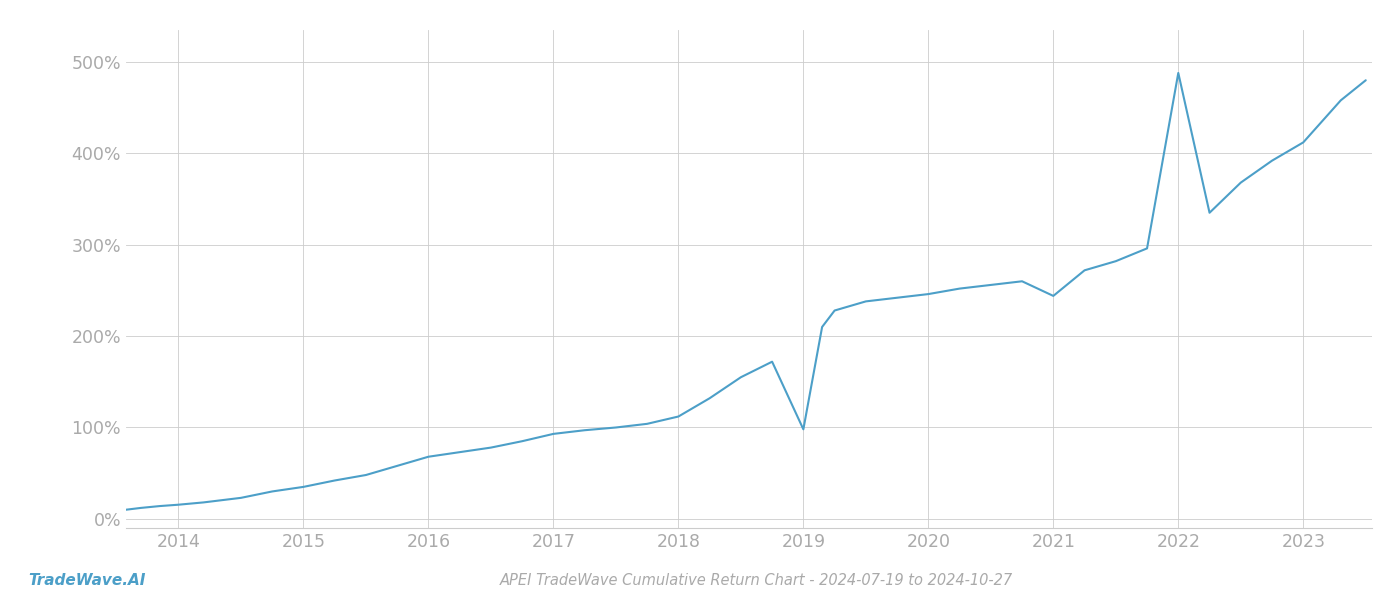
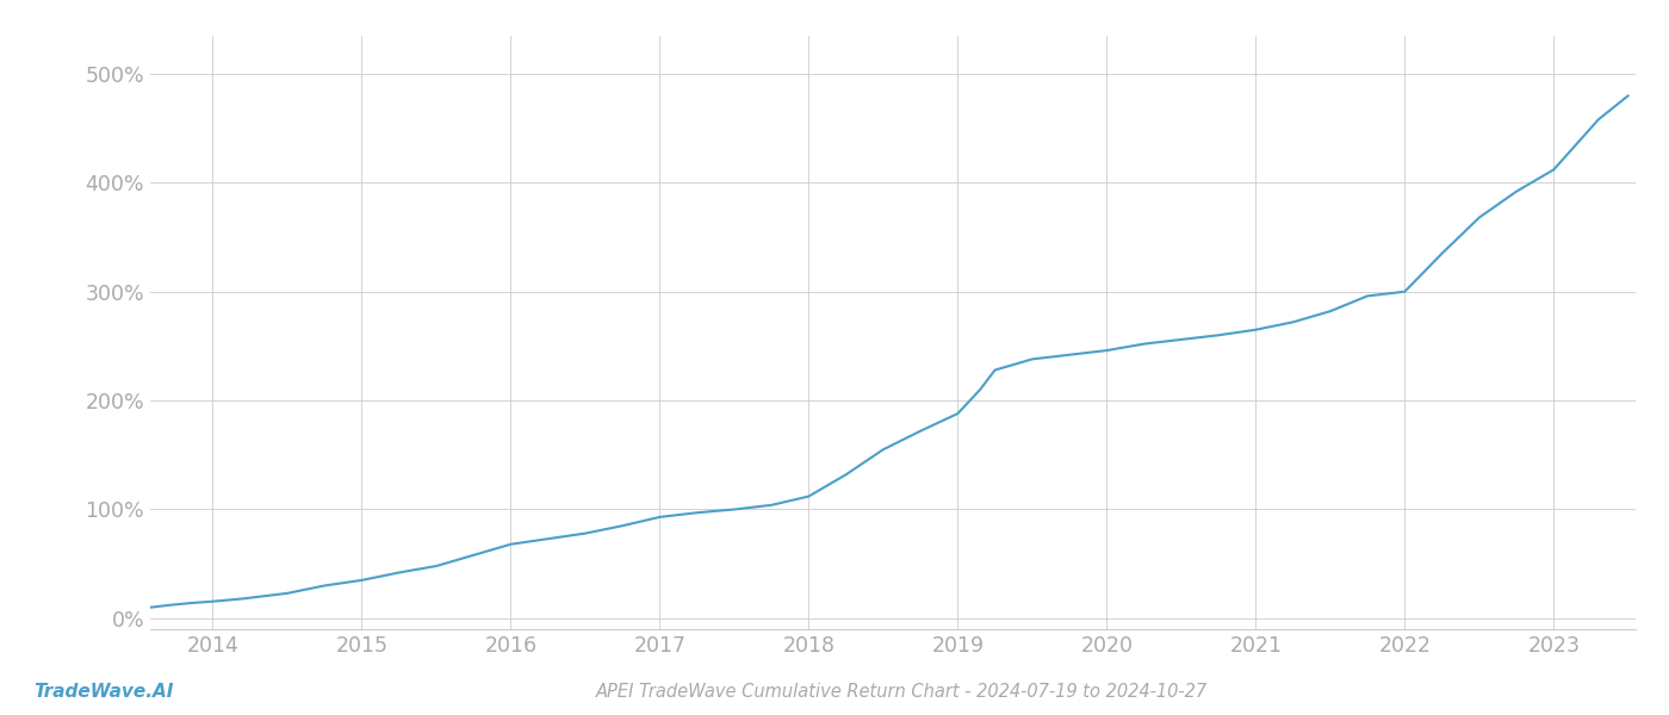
2019: 98% -> 188%
2021: 244% -> 265%
2022: 488% -> 300%
